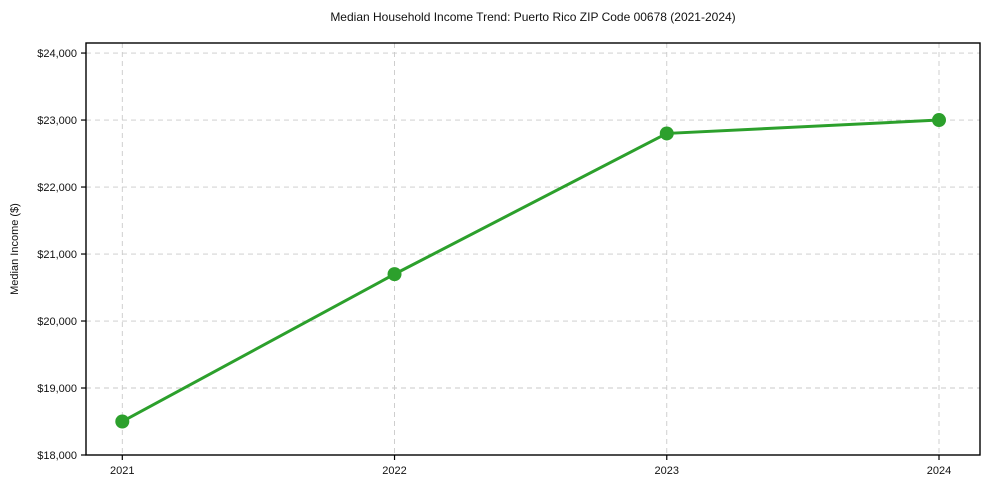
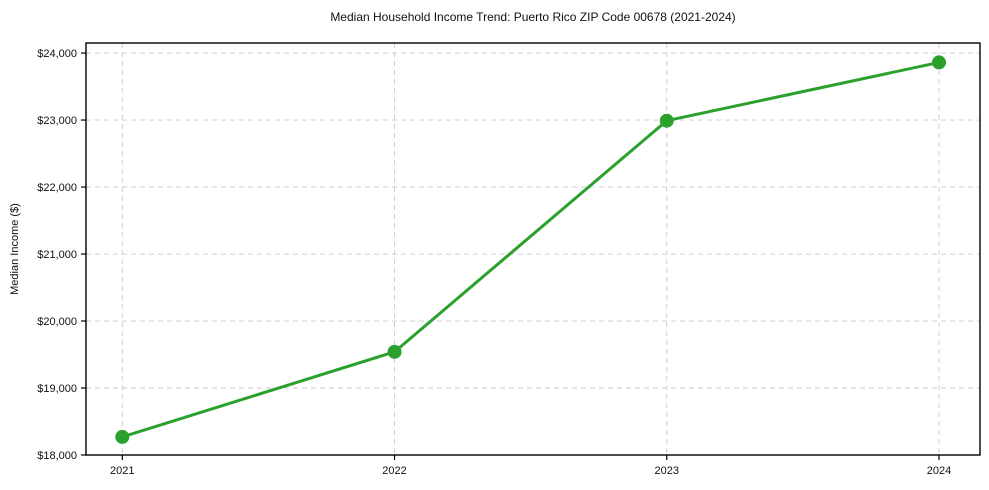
2021: $18500 -> $18300
2022: $20700 -> $19500
2023: $22800 -> $23000
2024: $23000 -> $23900
